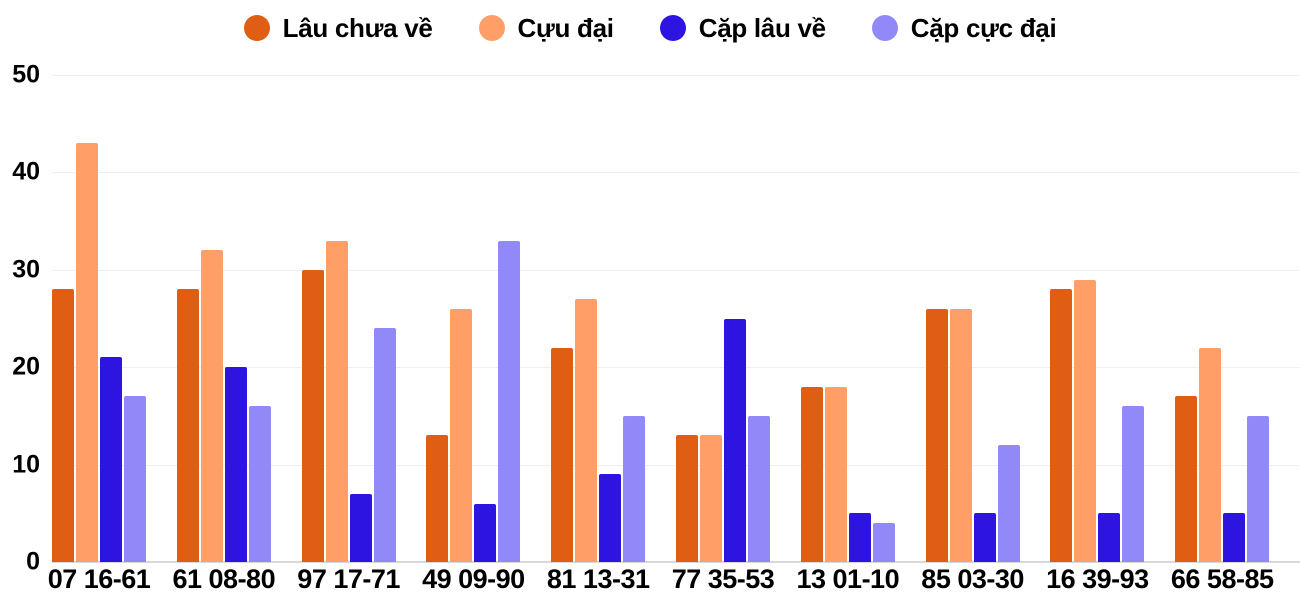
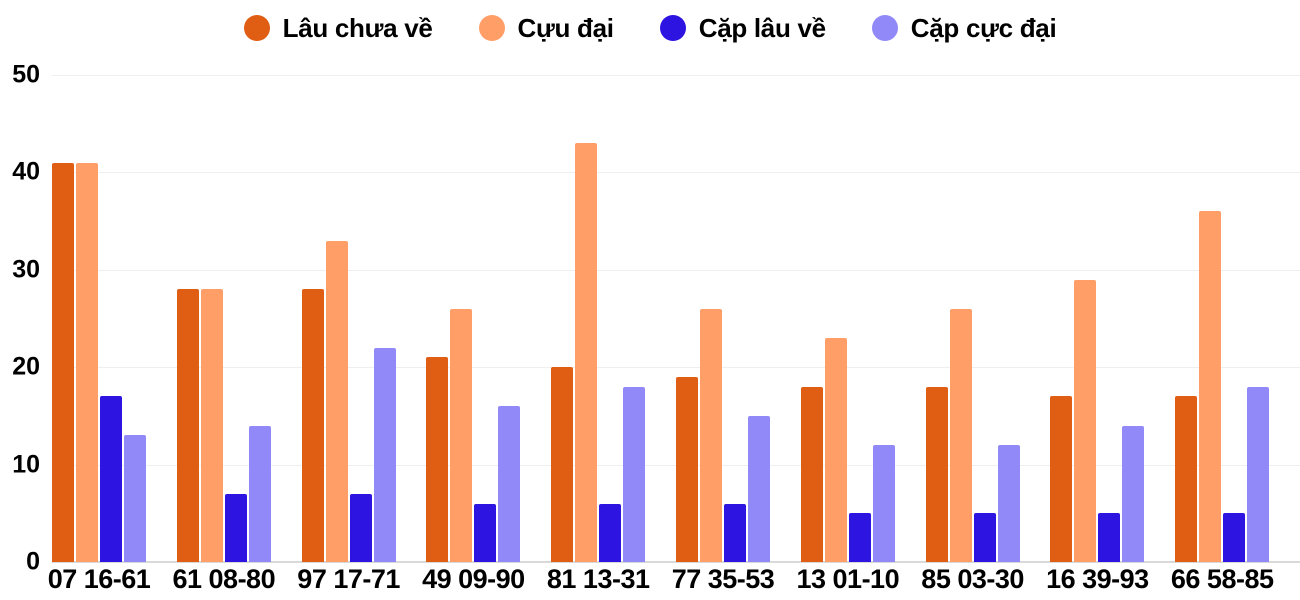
Lâu chưa về/07 16-61: 28 -> 41
Cựu đại/07 16-61: 43 -> 41
Cặp lâu về/07 16-61: 21 -> 17
Cặp cực đại/07 16-61: 17 -> 13
Cựu đại/61 08-80: 32 -> 28
Cặp lâu về/61 08-80: 20 -> 7
Cặp cực đại/61 08-80: 16 -> 14
Lâu chưa về/97 17-71: 30 -> 28
Cặp cực đại/97 17-71: 24 -> 22
Lâu chưa về/49 09-90: 13 -> 21
Cặp cực đại/49 09-90: 33 -> 16
Lâu chưa về/81 13-31: 22 -> 20
Cựu đại/81 13-31: 27 -> 43
Cặp lâu về/81 13-31: 9 -> 6
Cặp cực đại/81 13-31: 15 -> 18
Lâu chưa về/77 35-53: 13 -> 19
Cựu đại/77 35-53: 13 -> 26
Cặp lâu về/77 35-53: 25 -> 6
Cựu đại/13 01-10: 18 -> 23
Cặp cực đại/13 01-10: 4 -> 12
Lâu chưa về/85 03-30: 26 -> 18
Lâu chưa về/16 39-93: 28 -> 17
Cặp cực đại/16 39-93: 16 -> 14
Cựu đại/66 58-85: 22 -> 36
Cặp cực đại/66 58-85: 15 -> 18
